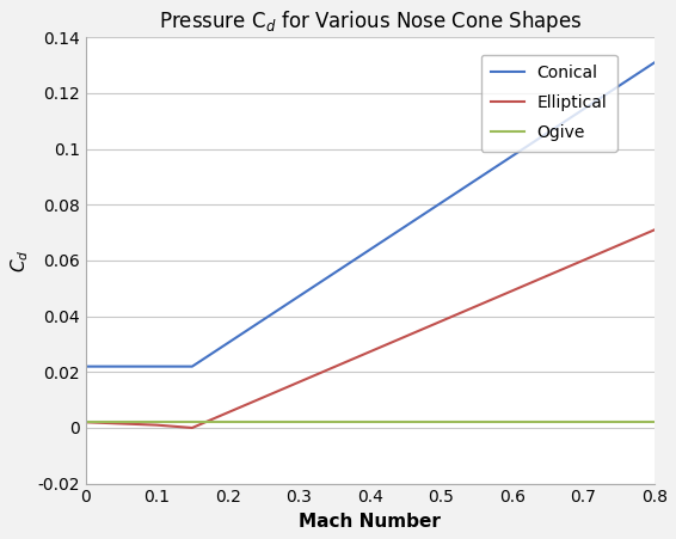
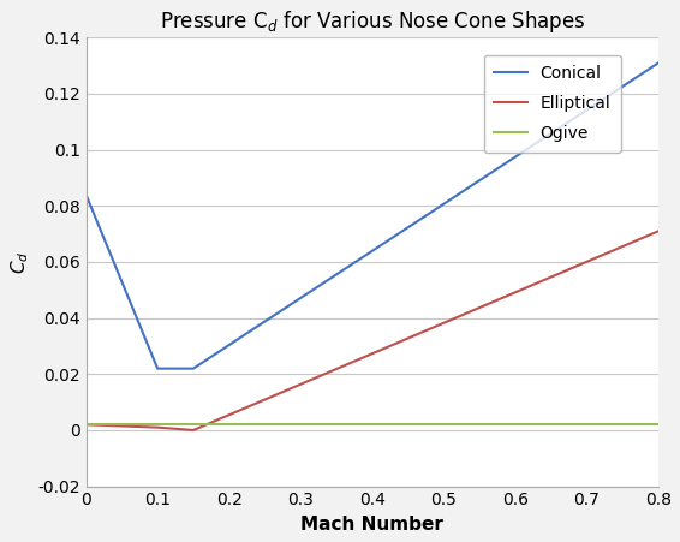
Conical/0: 0.022 -> 0.084
